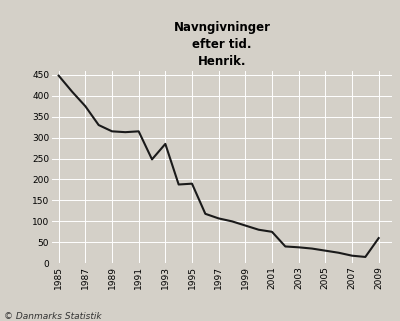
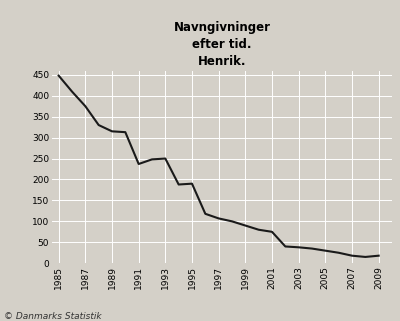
1991: 315 -> 237
1993: 285 -> 250
2009: 60 -> 18
